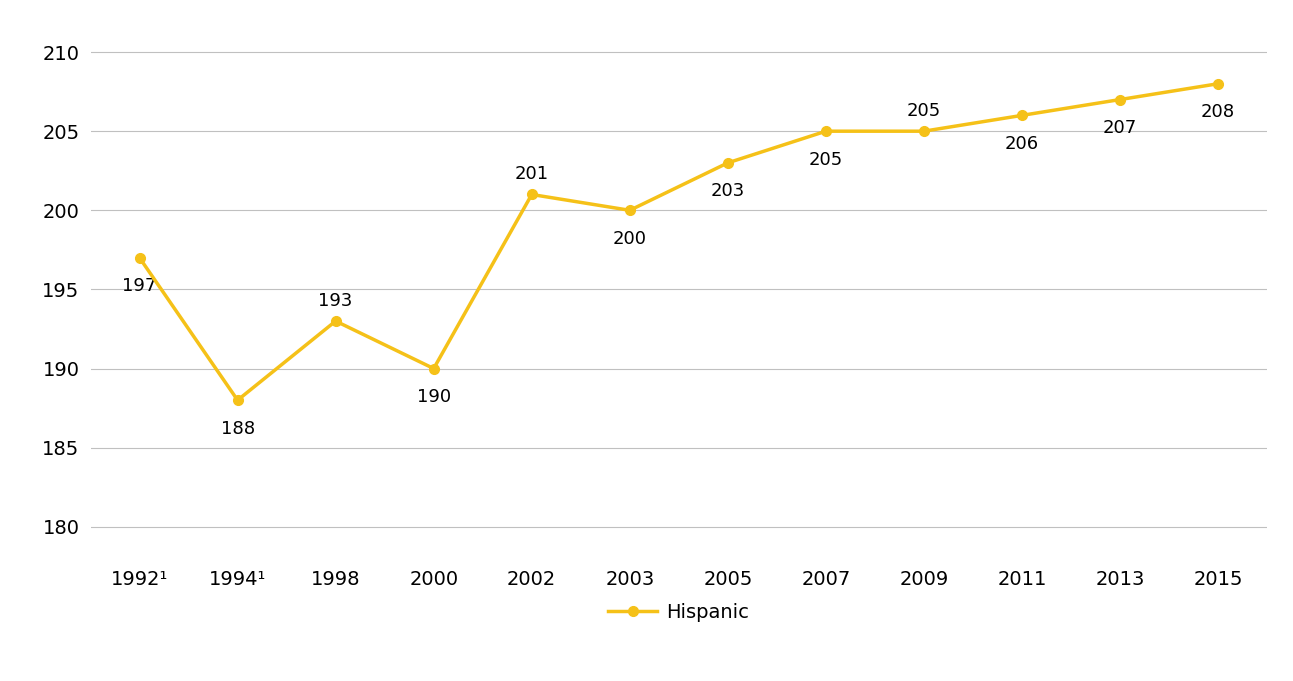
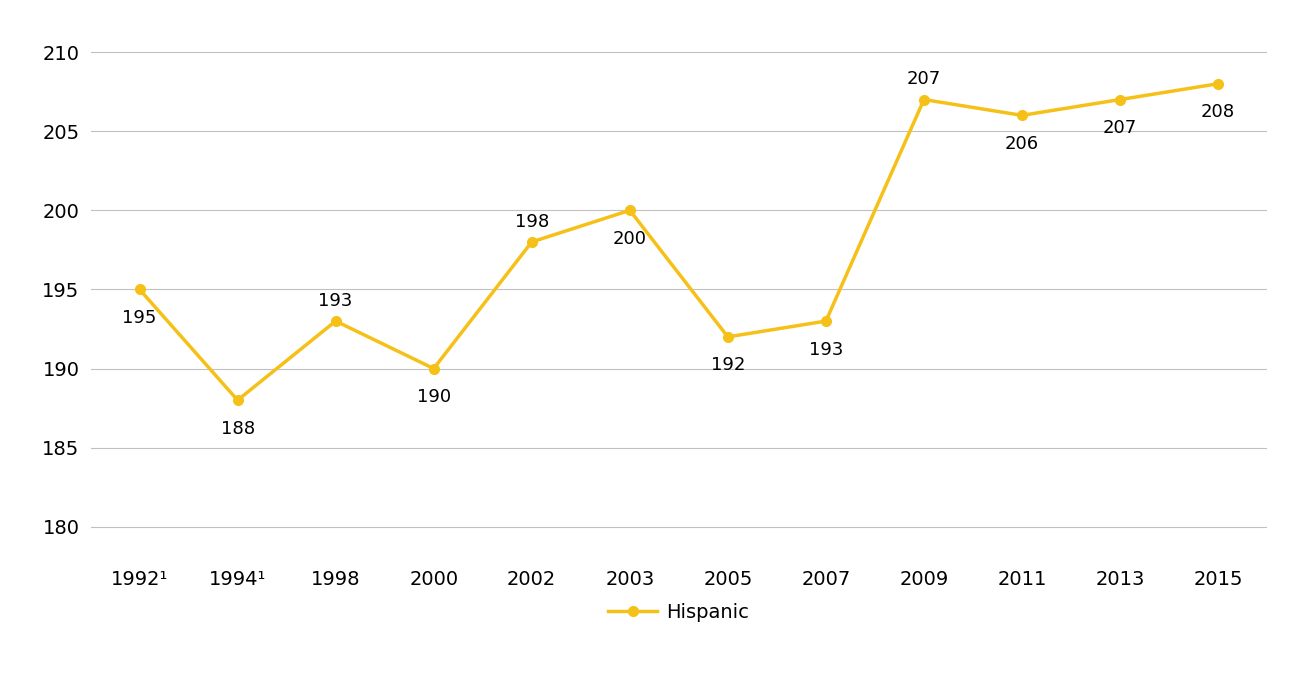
1992¹: 197 -> 195
2002: 201 -> 198
2005: 203 -> 192
2007: 205 -> 193
2009: 205 -> 207
